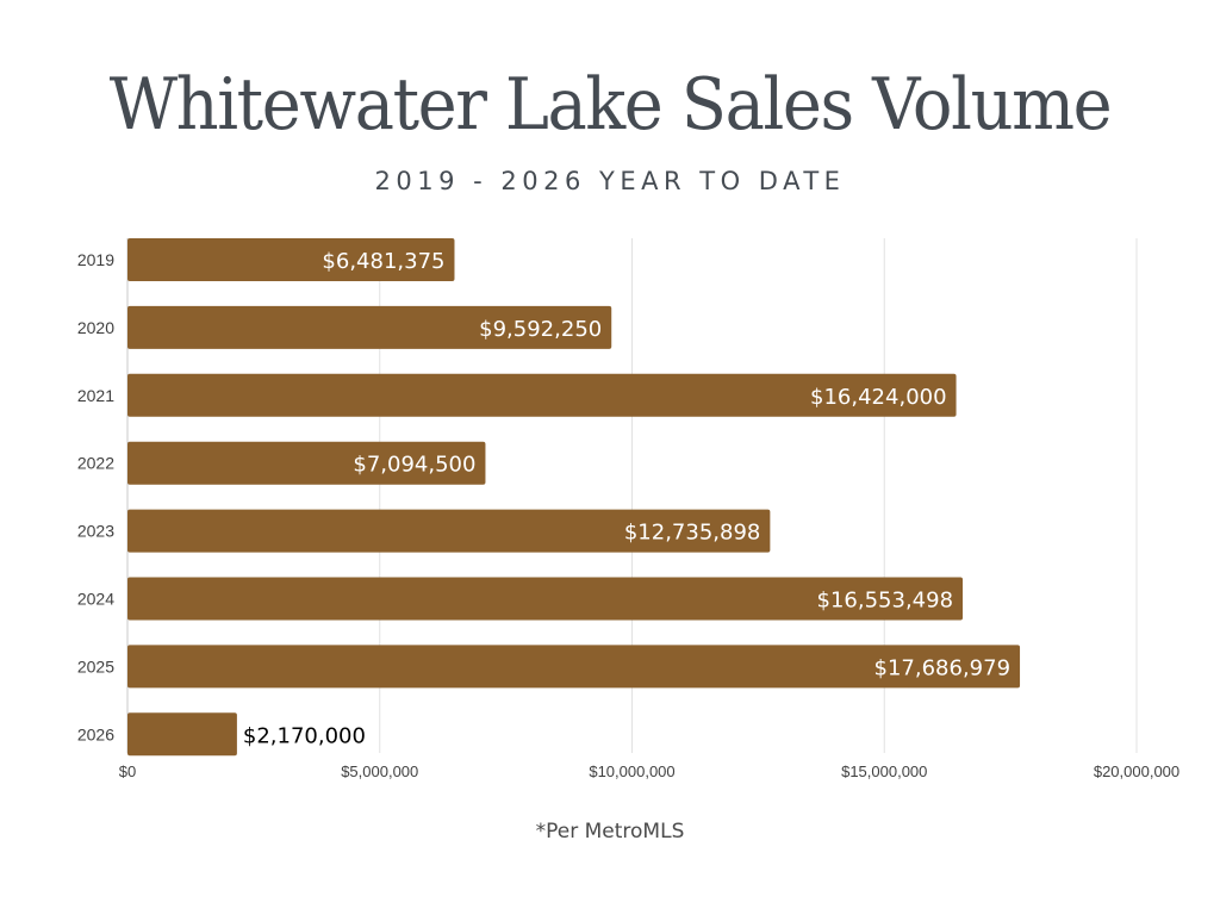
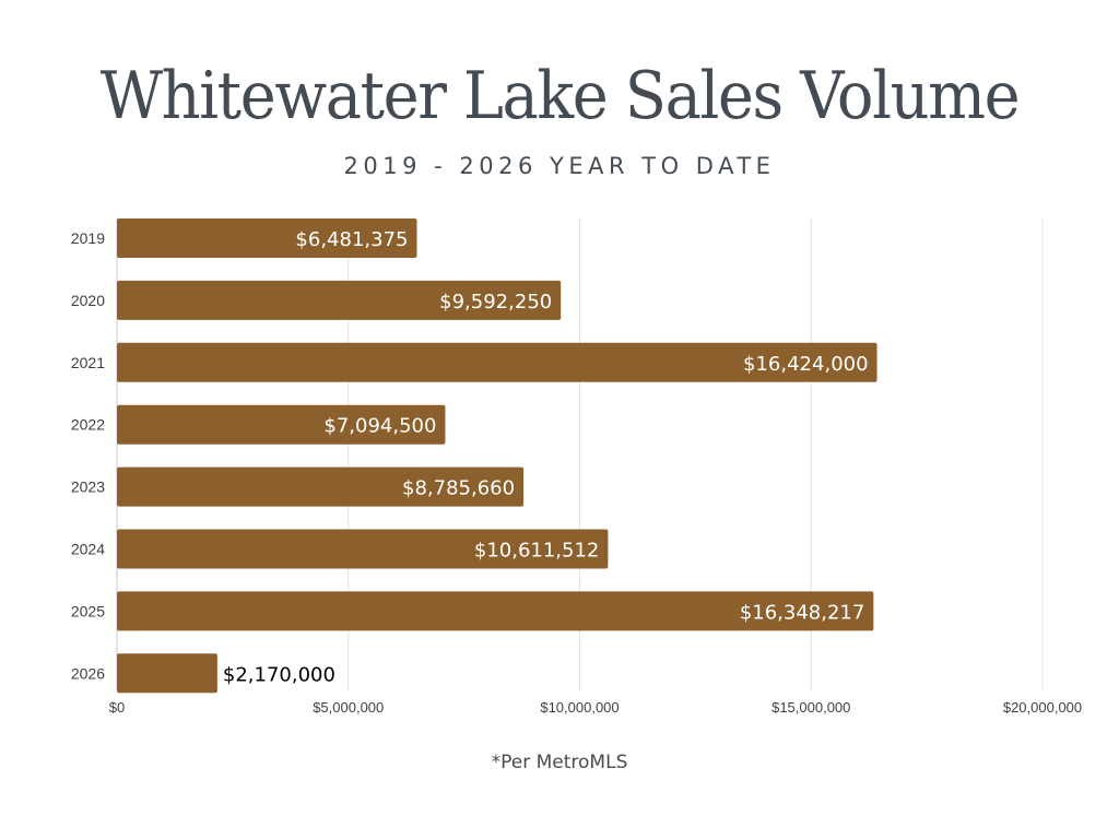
2023: $12,735,898 -> $8,785,660
2024: $16,553,498 -> $10,611,512
2025: $17,686,979 -> $16,348,217
